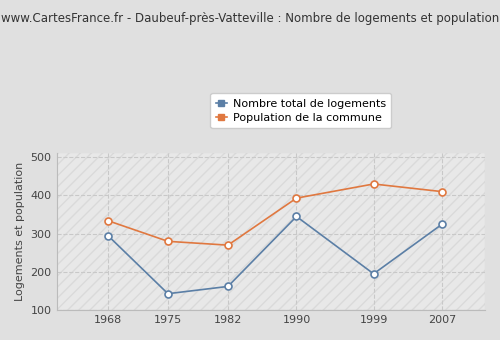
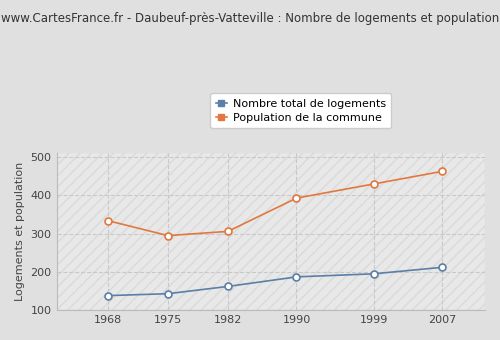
Nombre total de logements/1968: 295 -> 138
Population de la commune/1975: 280 -> 295
Population de la commune/1982: 270 -> 306
Nombre total de logements/1990: 345 -> 187
Nombre total de logements/2007: 325 -> 212
Population de la commune/2007: 410 -> 463
